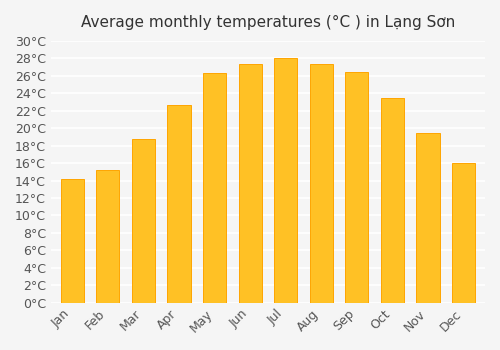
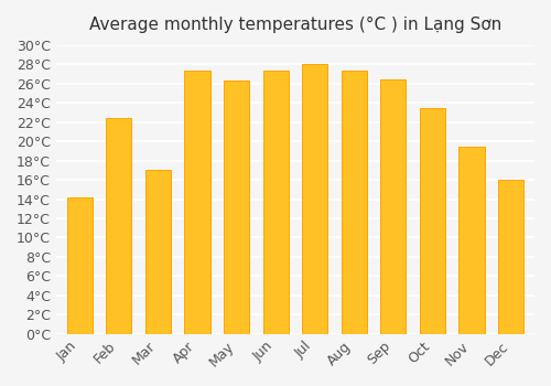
Feb: 15.2°C -> 22.4°C
Mar: 18.7°C -> 17.0°C
Apr: 22.6°C -> 27.4°C
